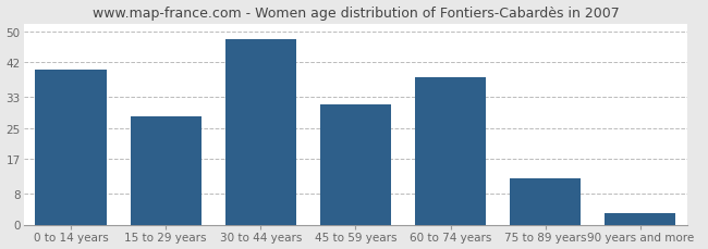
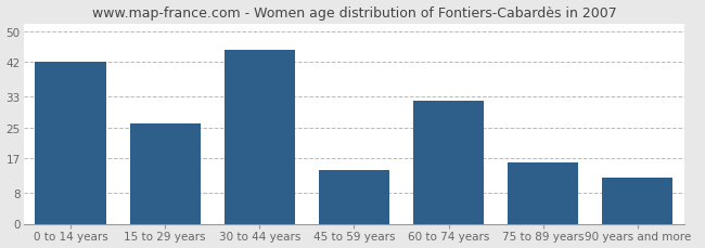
0 to 14 years: 40 -> 42
15 to 29 years: 28 -> 26
30 to 44 years: 48 -> 45
45 to 59 years: 31 -> 14
60 to 74 years: 38 -> 32
75 to 89 years: 12 -> 16
90 years and more: 3 -> 12
